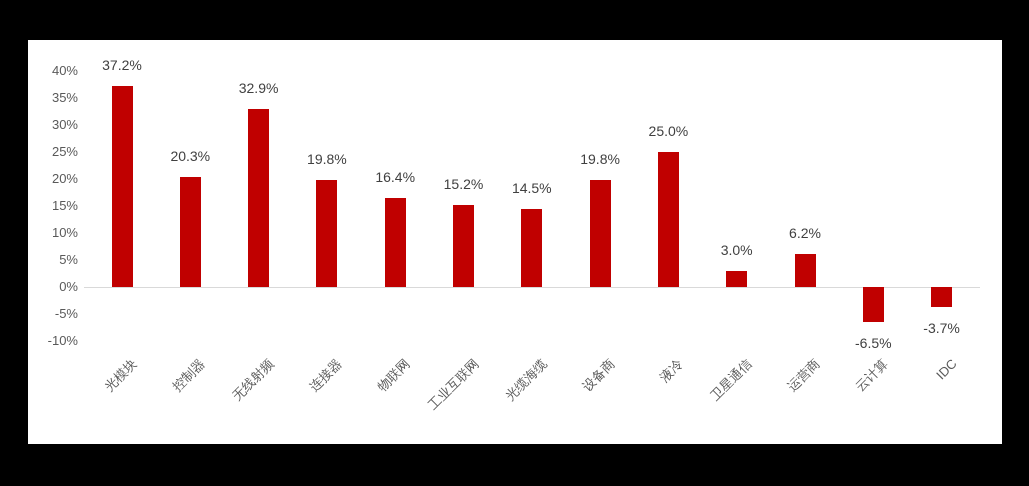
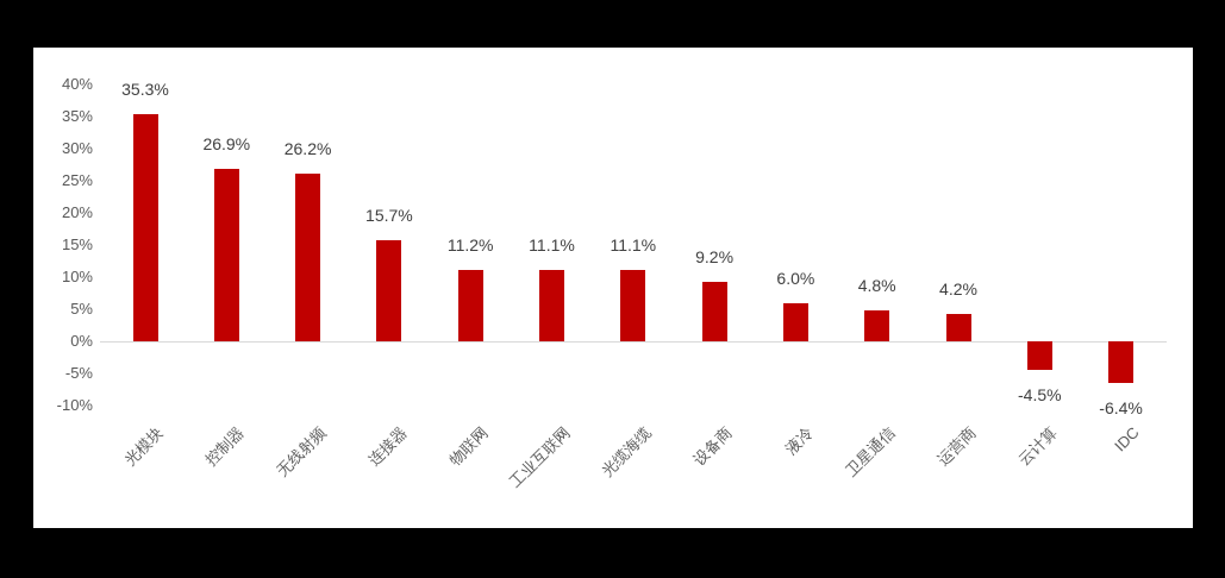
光模块: 37.2% -> 35.3%
控制器: 20.3% -> 26.9%
无线射频: 32.9% -> 26.2%
连接器: 19.8% -> 15.7%
物联网: 16.4% -> 11.2%
工业互联网: 15.2% -> 11.1%
光缆海缆: 14.5% -> 11.1%
设备商: 19.8% -> 9.2%
液冷: 25.0% -> 6.0%
卫星通信: 3.0% -> 4.8%
运营商: 6.2% -> 4.2%
云计算: -6.5% -> -4.5%
IDC: -3.7% -> -6.4%
